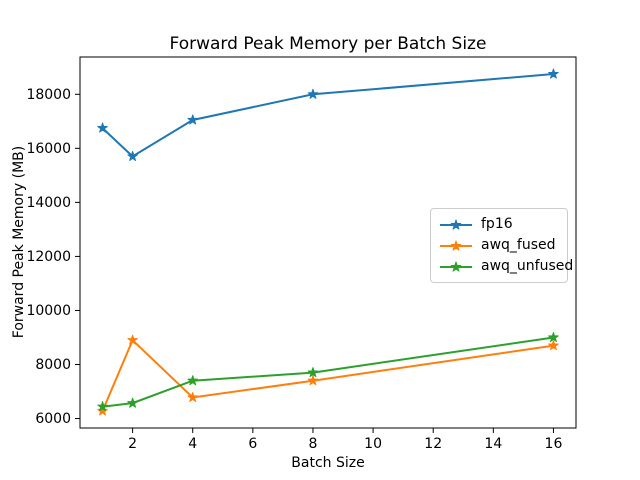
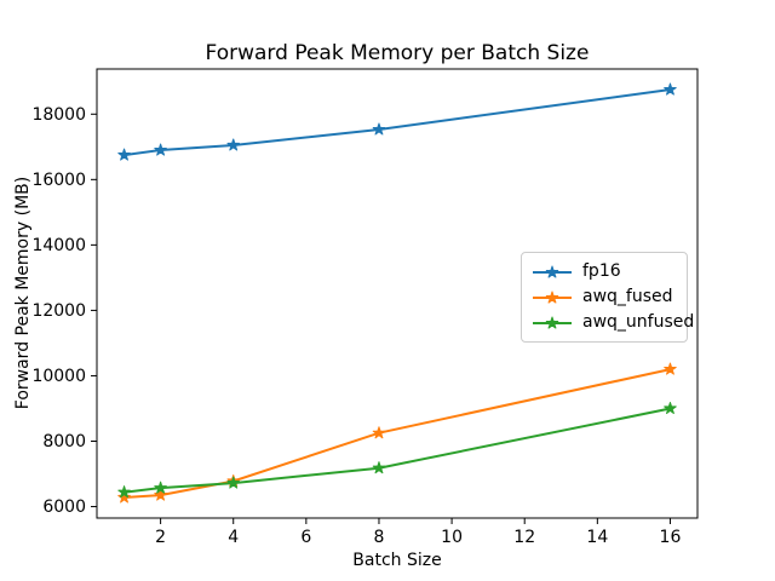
fp16/2: 15700 -> 16900
awq_fused/2: 8900 -> 6400
awq_unfused/4: 7400 -> 6700
fp16/8: 18000 -> 17500
awq_fused/8: 7400 -> 8200
awq_unfused/8: 7700 -> 7200
awq_fused/16: 8700 -> 10200
